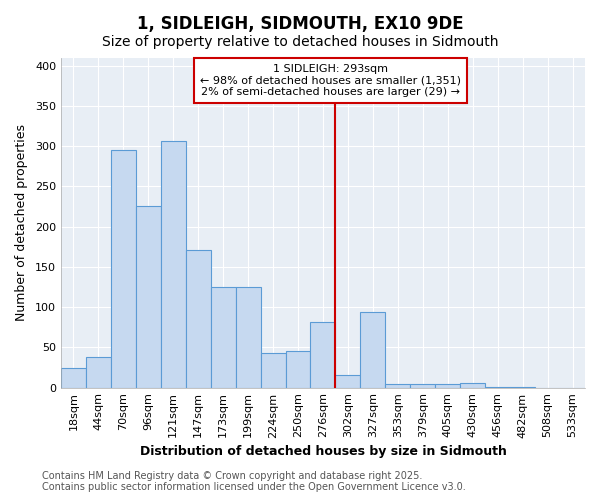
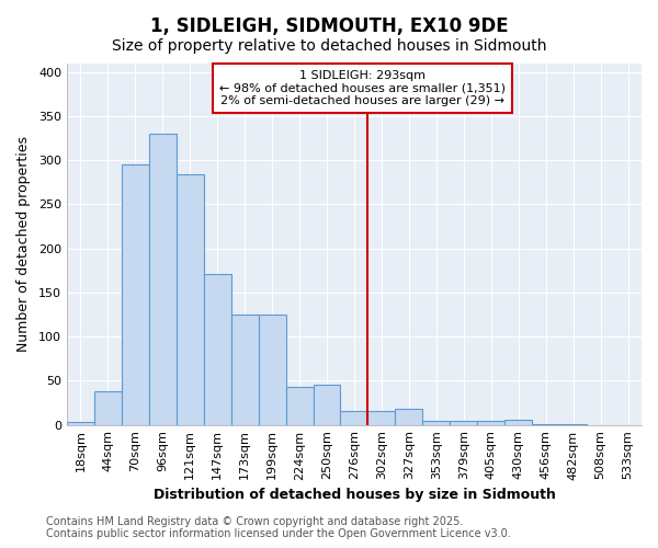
18sqm: 24 -> 3
96sqm: 226 -> 330
121sqm: 306 -> 284
276sqm: 82 -> 15
327sqm: 94 -> 18
